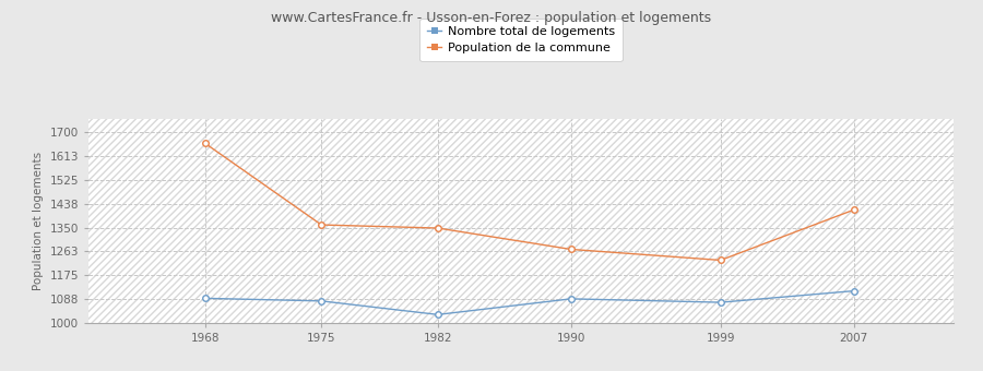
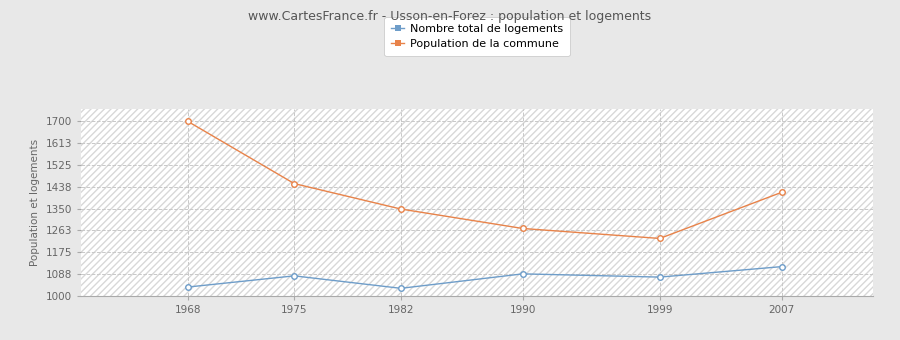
Nombre total de logements/1968: 1090 -> 1035
Population de la commune/1968: 1660 -> 1700
Population de la commune/1975: 1360 -> 1450
